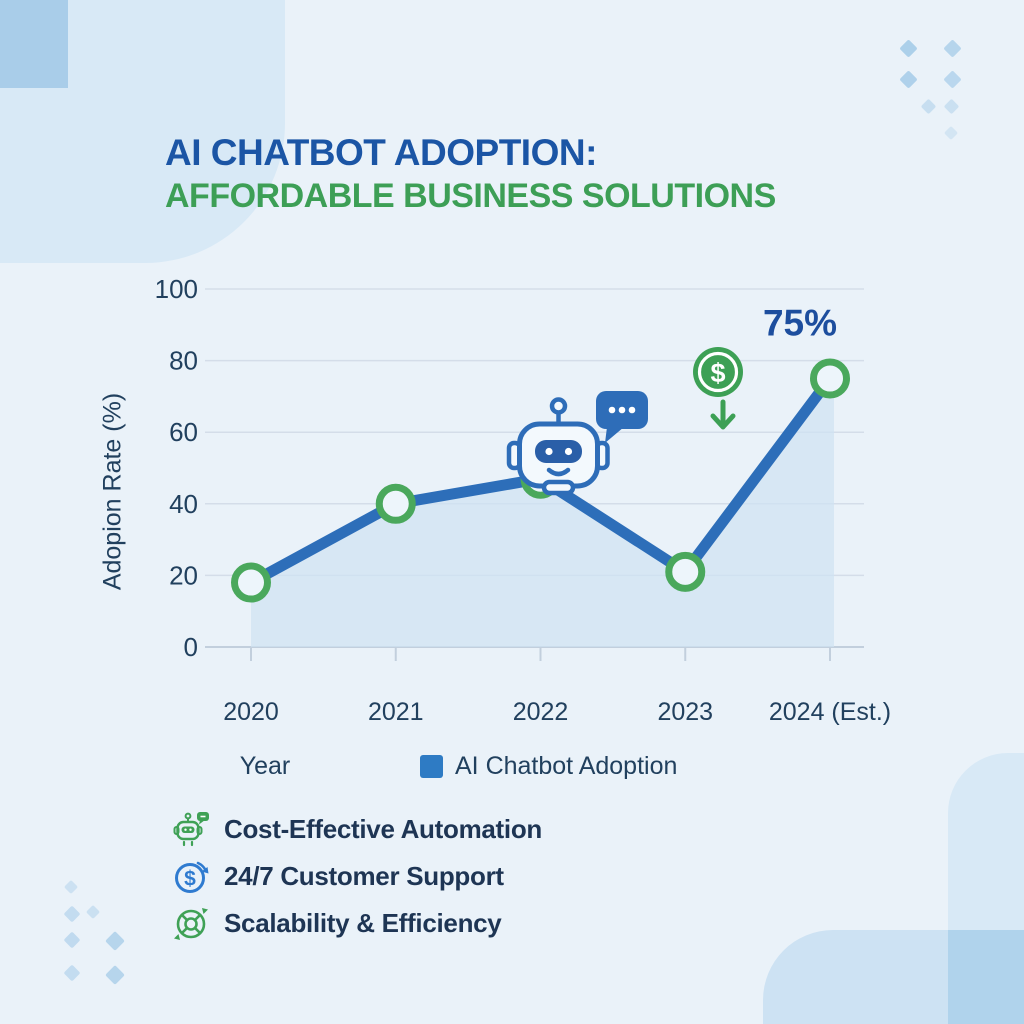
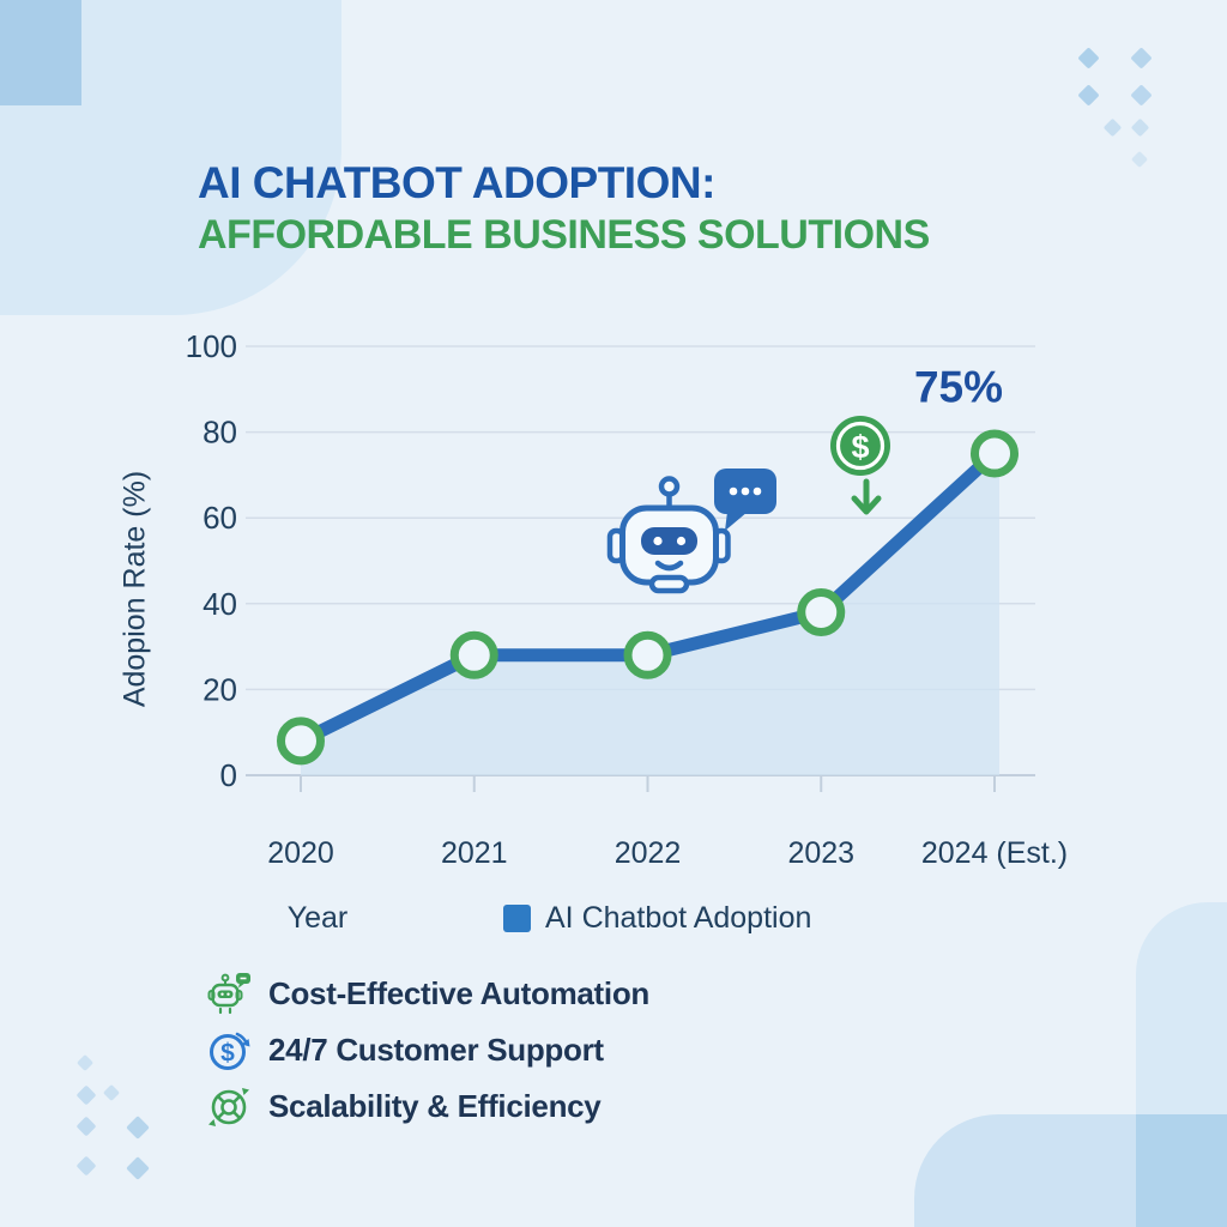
2020: 18 -> 8
2021: 40 -> 28
2022: 47 -> 28
2023: 21 -> 38
